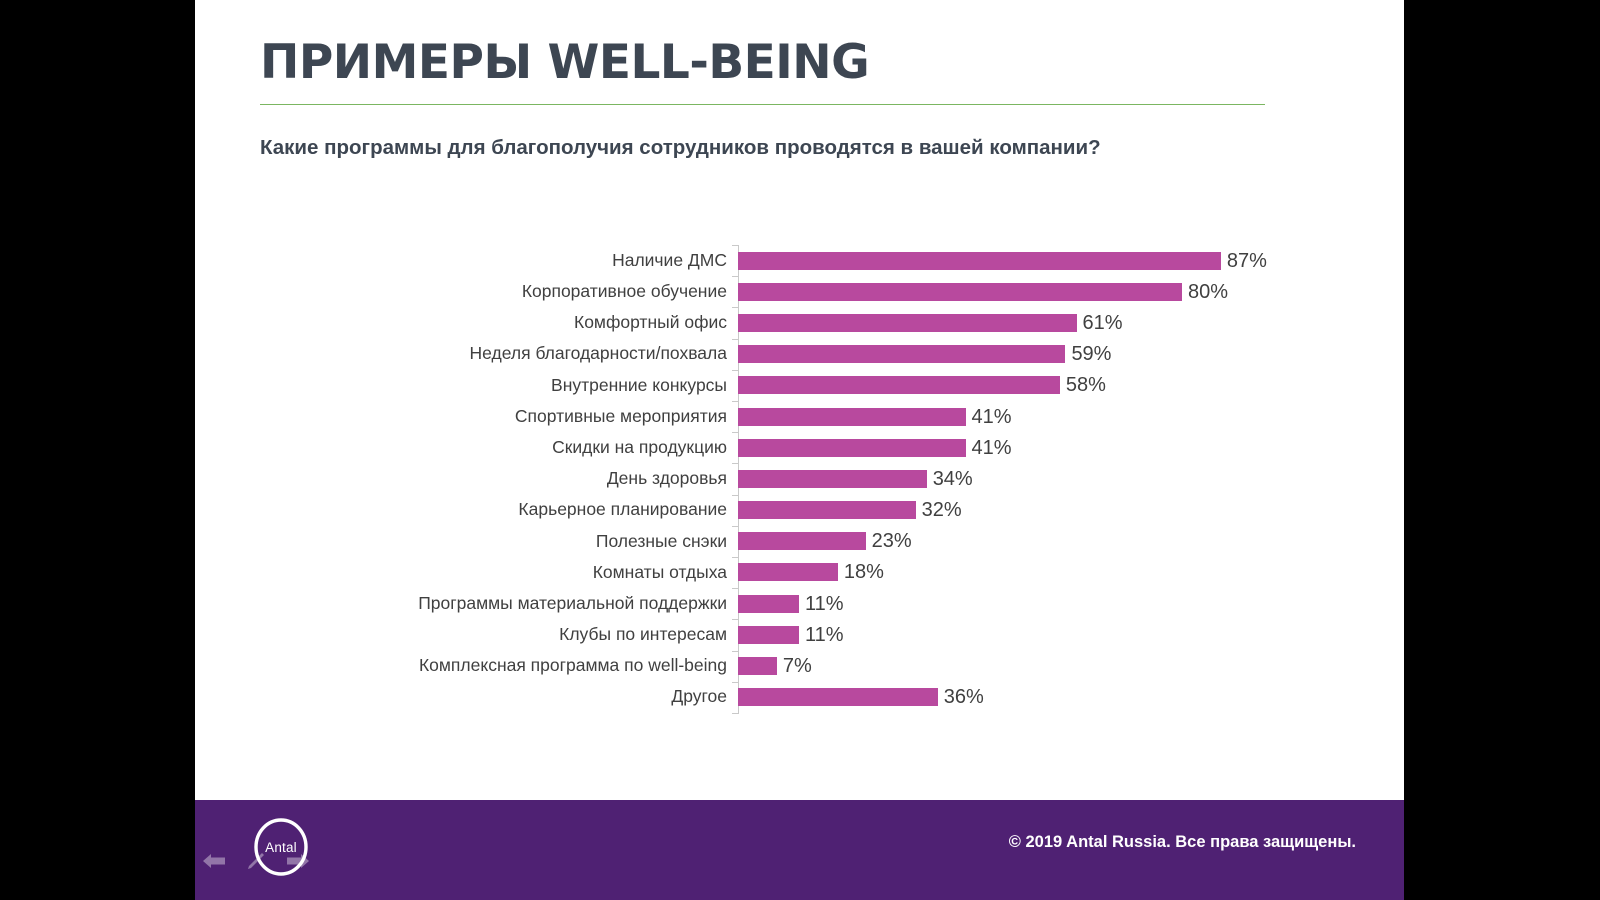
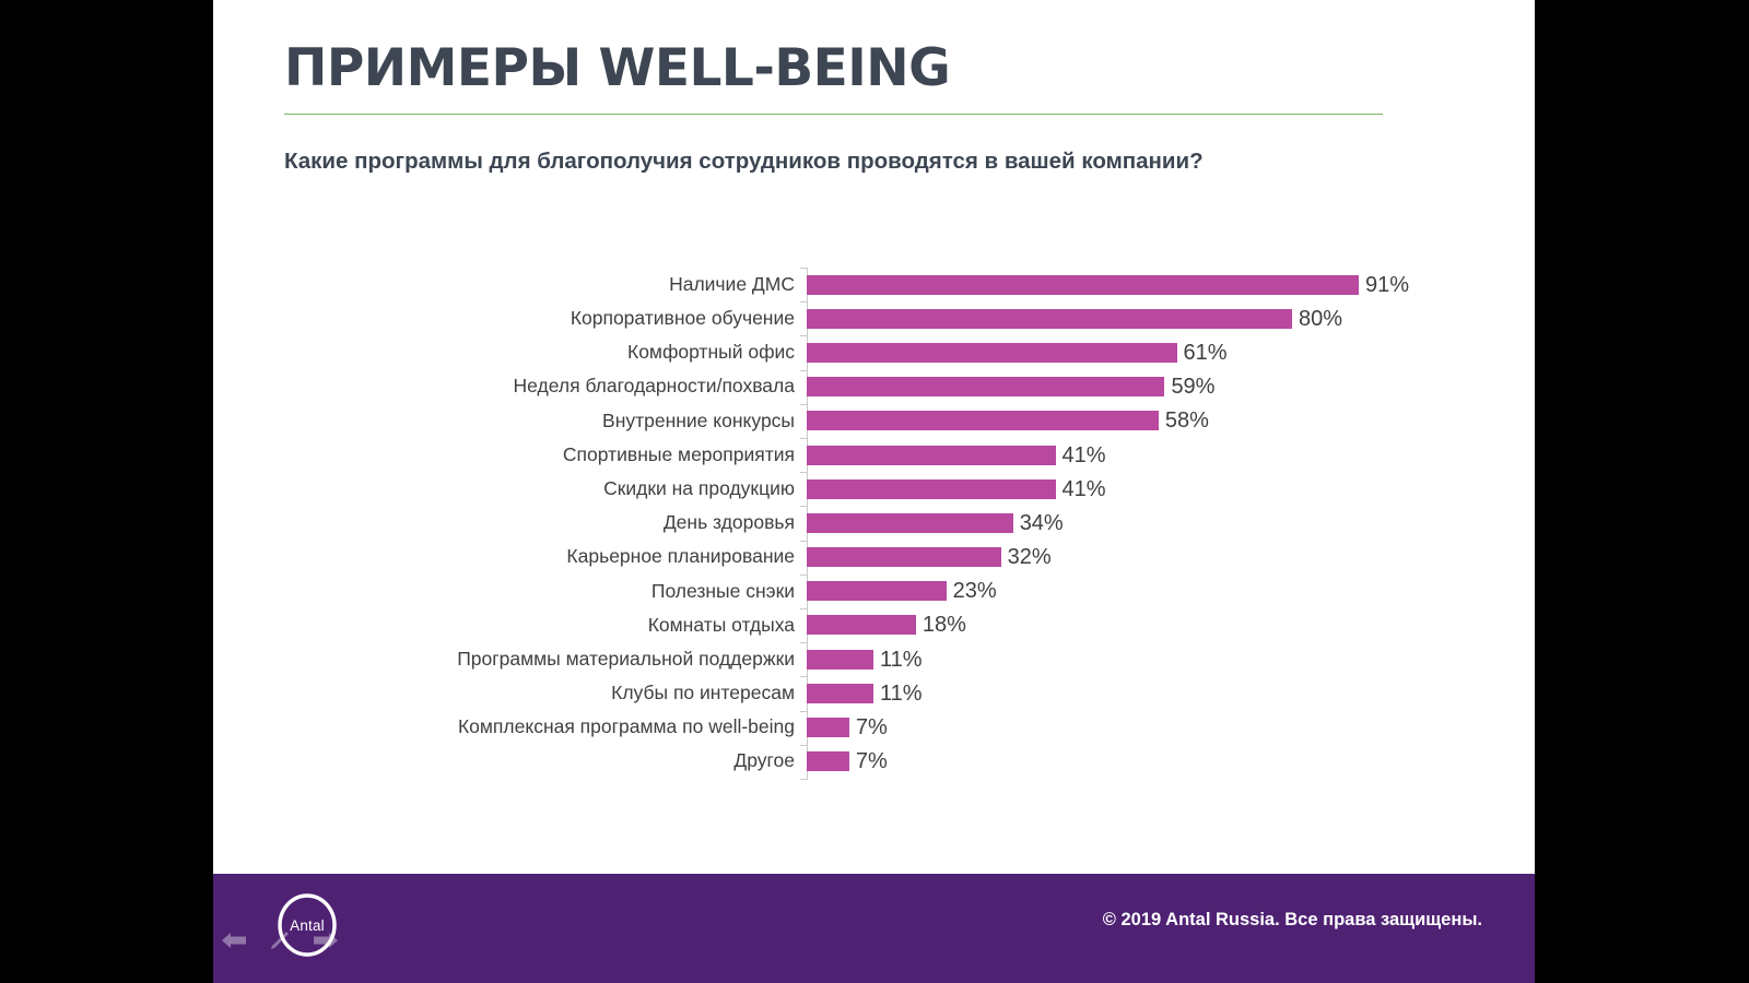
Наличие ДМС: 87% -> 91%
Другое: 36% -> 7%
